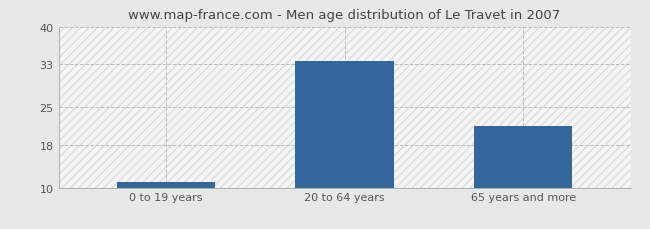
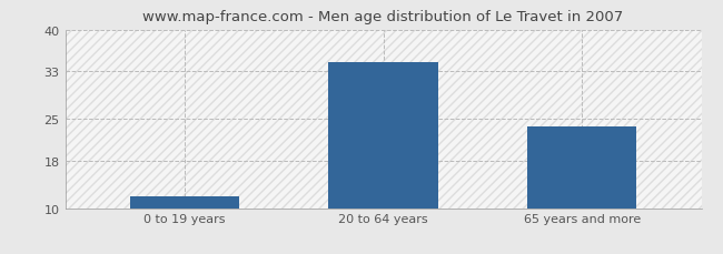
0 to 19 years: 11.0 -> 12.0
20 to 64 years: 33.5 -> 34.6
65 years and more: 21.5 -> 23.8
